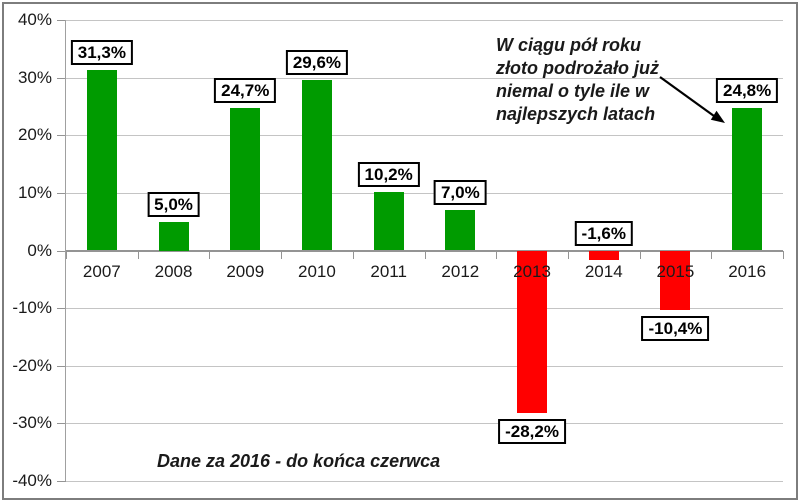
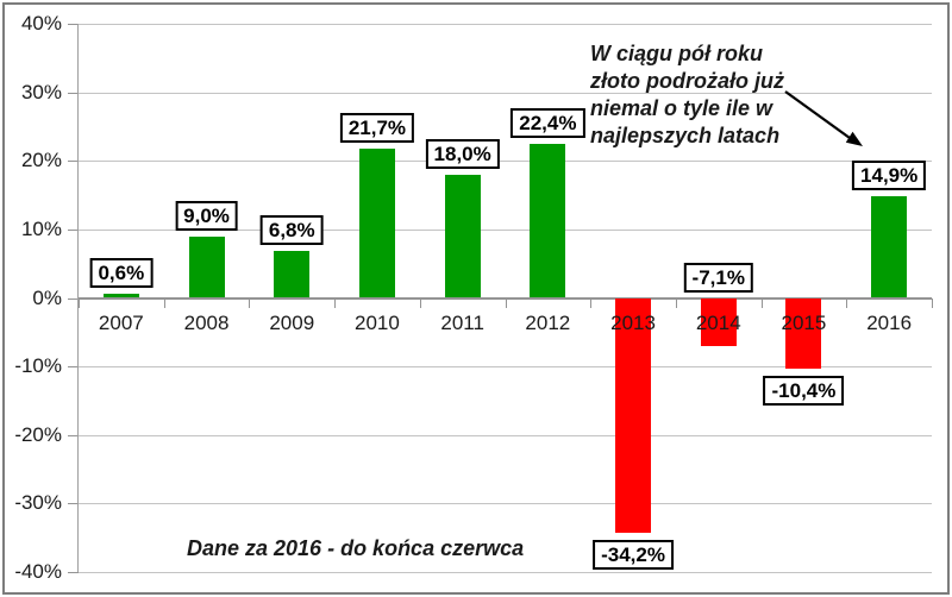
2007: 31,3% -> 0,6%
2008: 5,0% -> 9,0%
2009: 24,7% -> 6,8%
2010: 29,6% -> 21,7%
2011: 10,2% -> 18,0%
2012: 7,0% -> 22,4%
2013: -28,2% -> -34,2%
2014: -1,6% -> -7,1%
2016: 24,8% -> 14,9%
